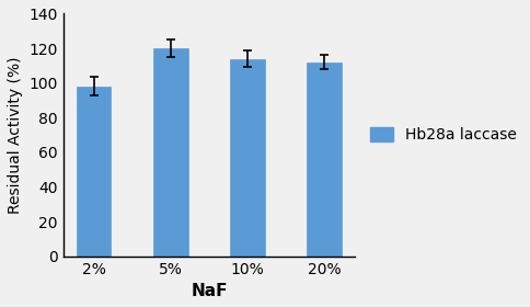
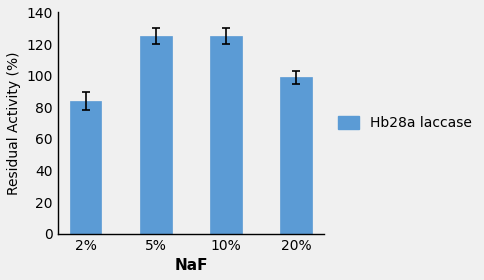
2%: 98 -> 84
5%: 120 -> 125
10%: 114 -> 125
20%: 112 -> 99
